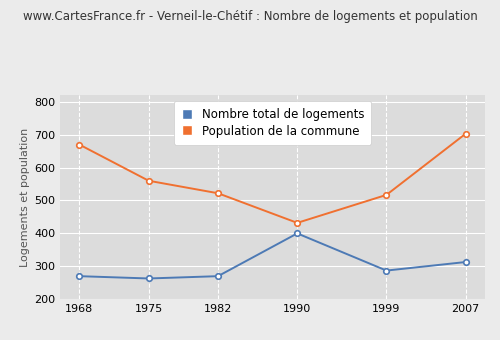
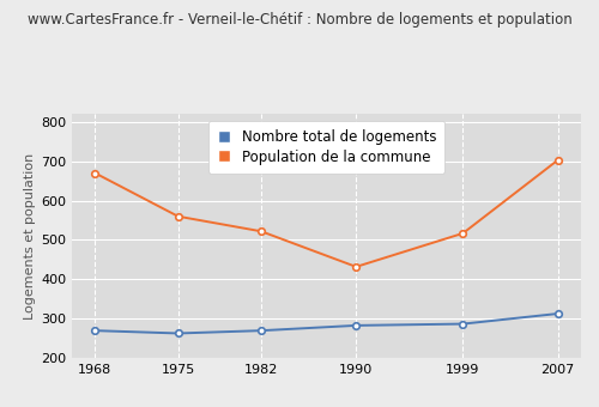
Nombre total de logements/1990: 400 -> 283
